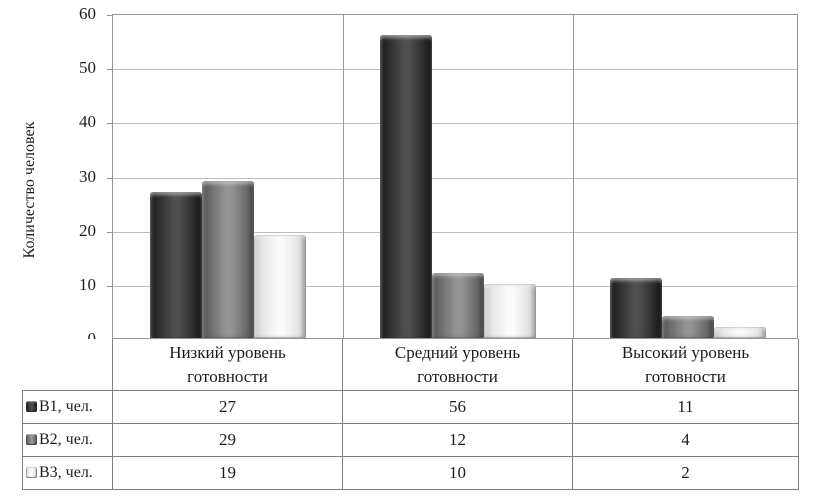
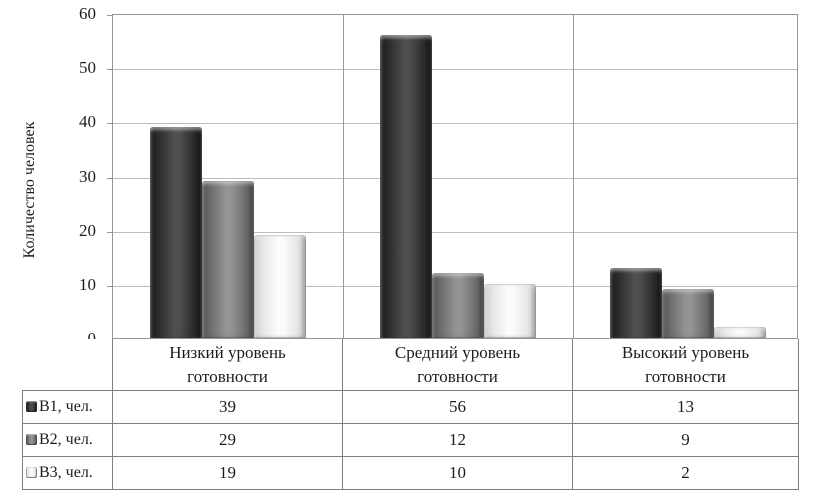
В1, чел./Низкий уровень готовности: 27 -> 39
В1, чел./Высокий уровень готовности: 11 -> 13
В2, чел./Высокий уровень готовности: 4 -> 9
